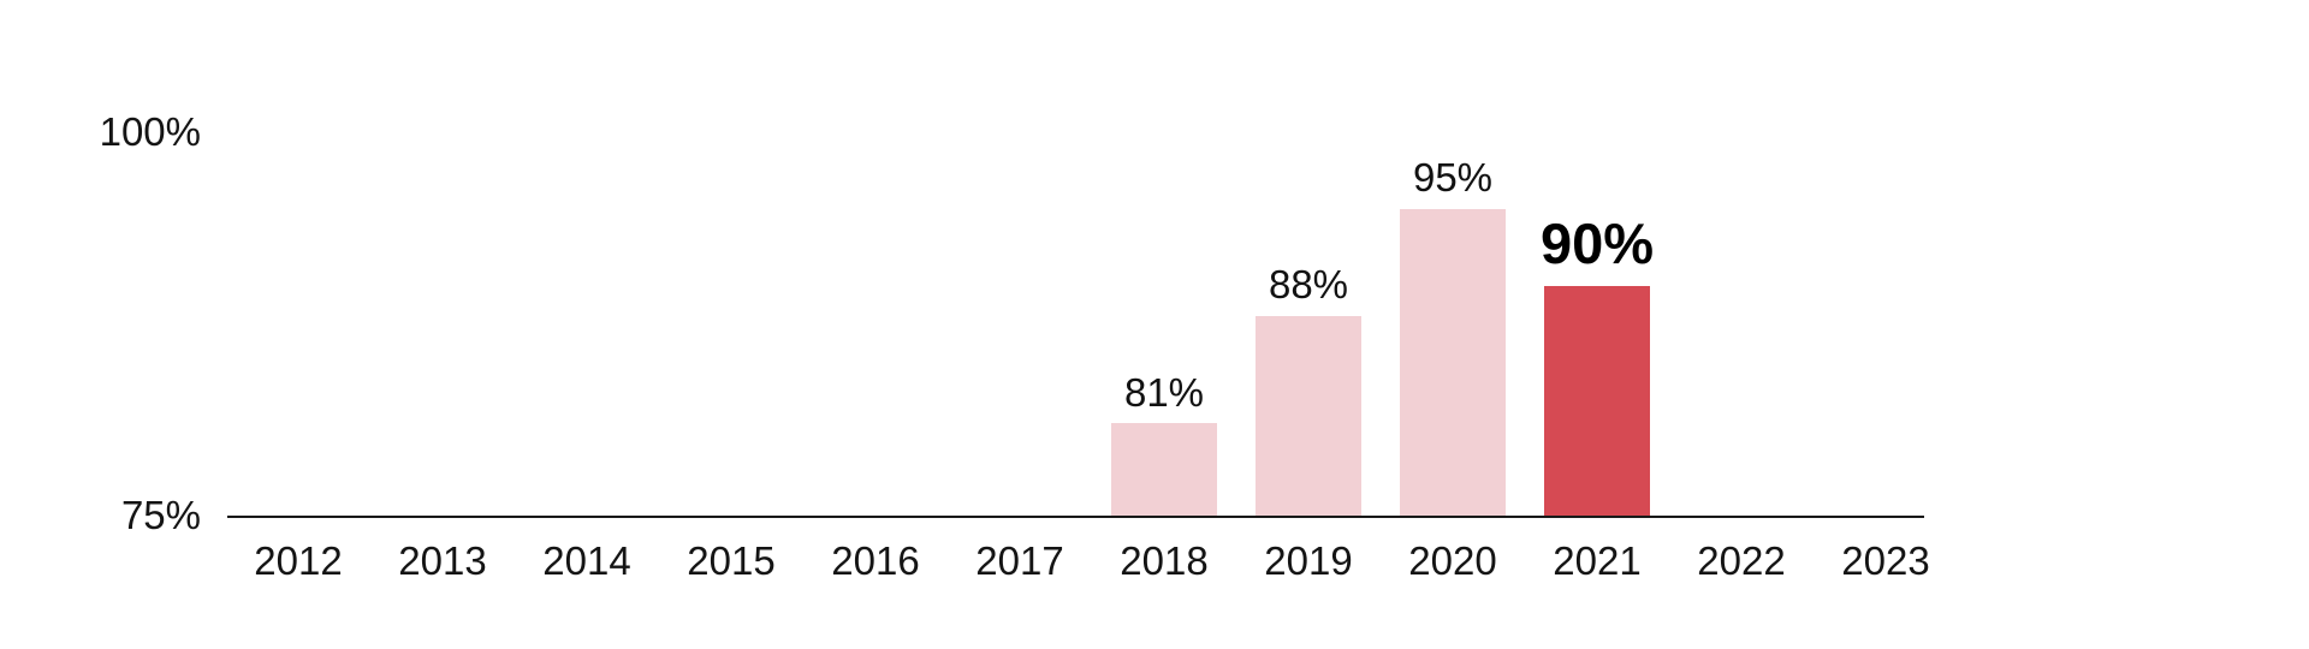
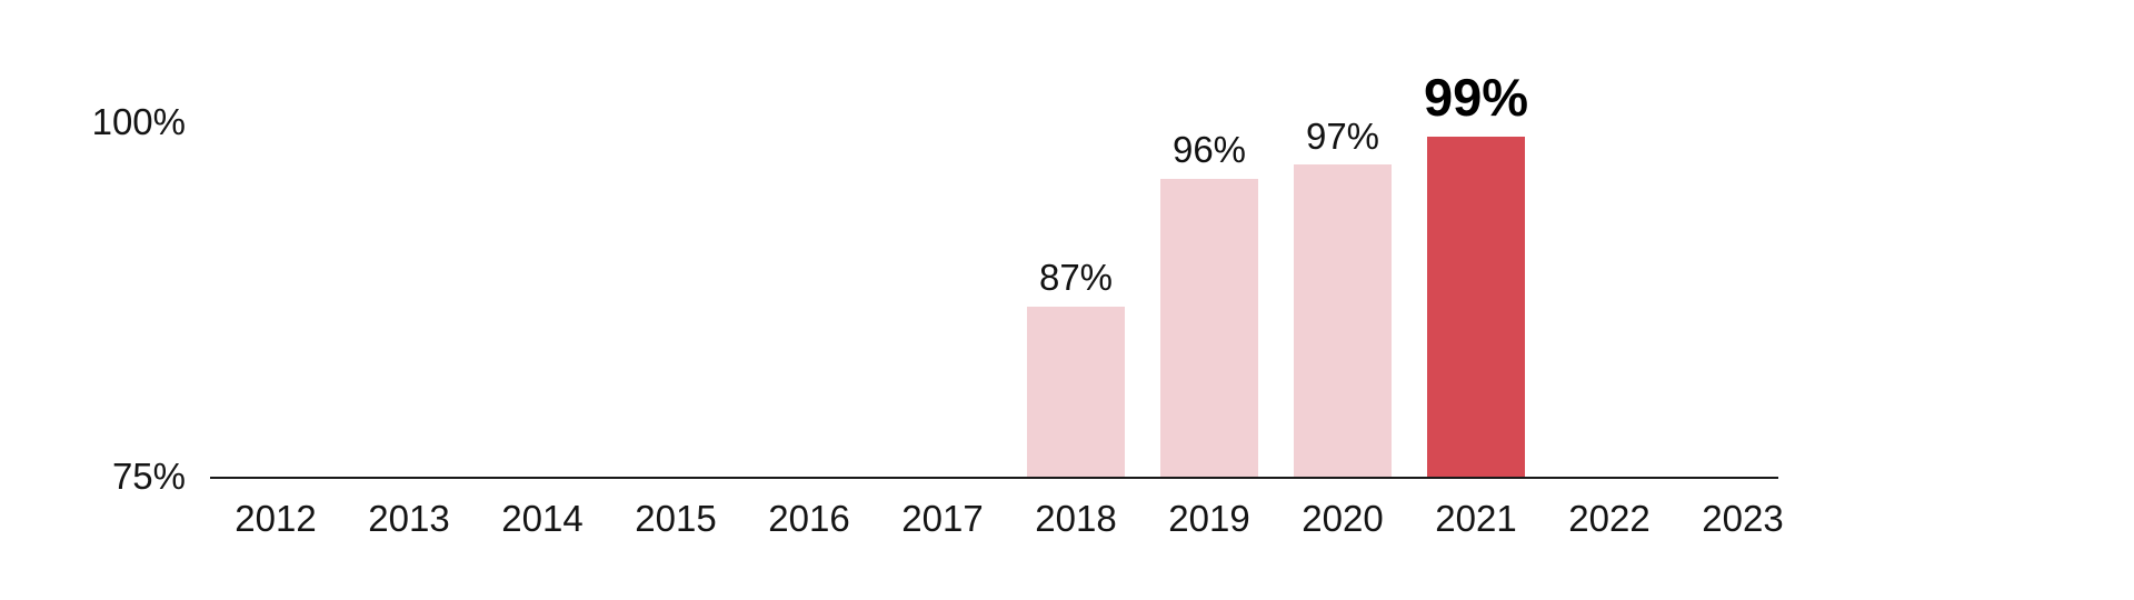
2018: 81% -> 87%
2019: 88% -> 96%
2020: 95% -> 97%
2021: 90% -> 99%
